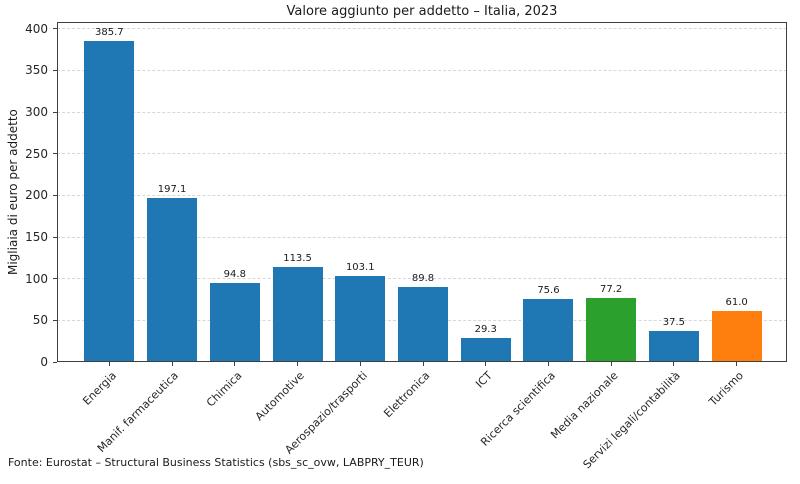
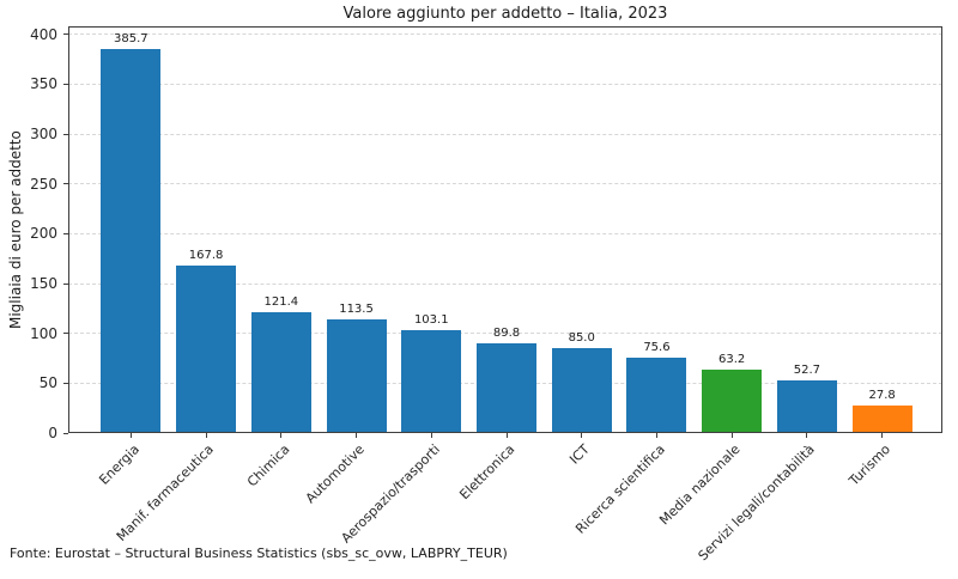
Manif. farmaceutica: 197.1 -> 167.8
Chimica: 94.8 -> 121.4
ICT: 29.3 -> 85.0
Media nazionale: 77.2 -> 63.2
Servizi legali/contabilità: 37.5 -> 52.7
Turismo: 61.0 -> 27.8
